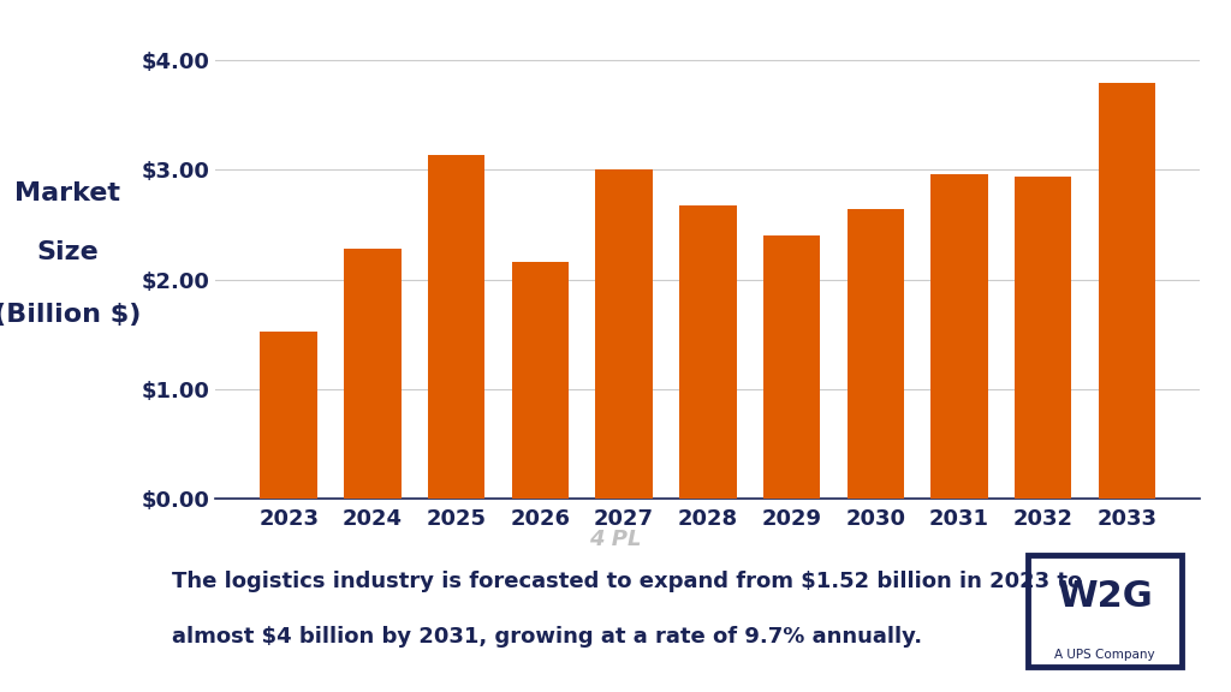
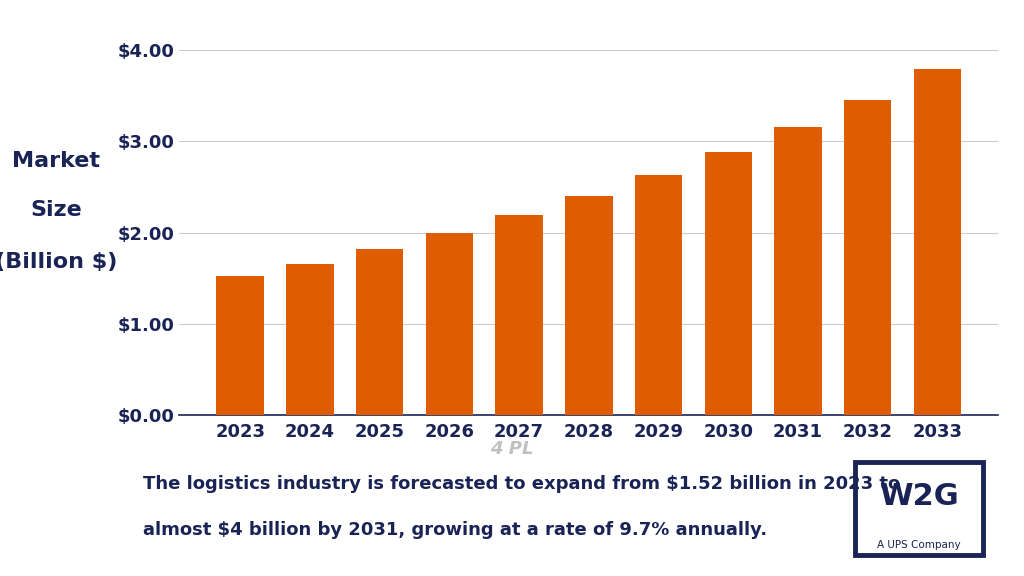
2024: $2.28 -> $1.66
2025: $3.14 -> $1.82
2026: $2.16 -> $2.00
2027: $3.00 -> $2.19
2028: $2.68 -> $2.40
2029: $2.40 -> $2.63
2030: $2.64 -> $2.88
2031: $2.96 -> $3.16
2032: $2.94 -> $3.46
